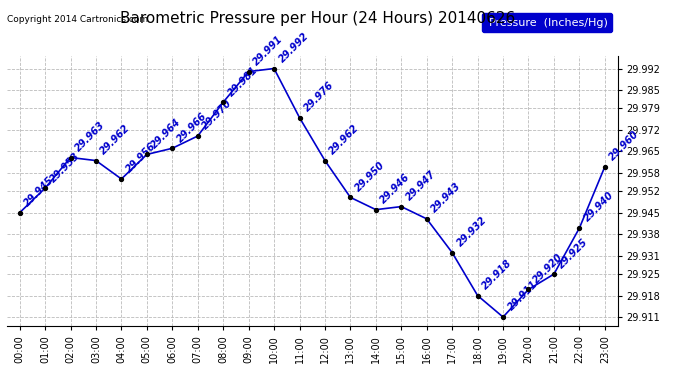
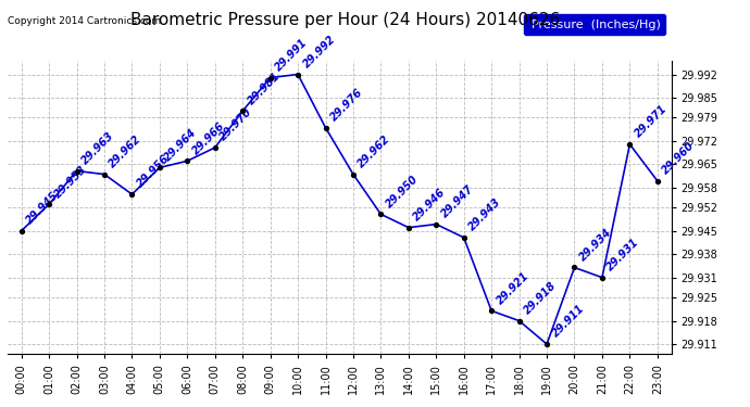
17:00: 29.932 -> 29.921
20:00: 29.920 -> 29.934
21:00: 29.925 -> 29.931
22:00: 29.940 -> 29.971
